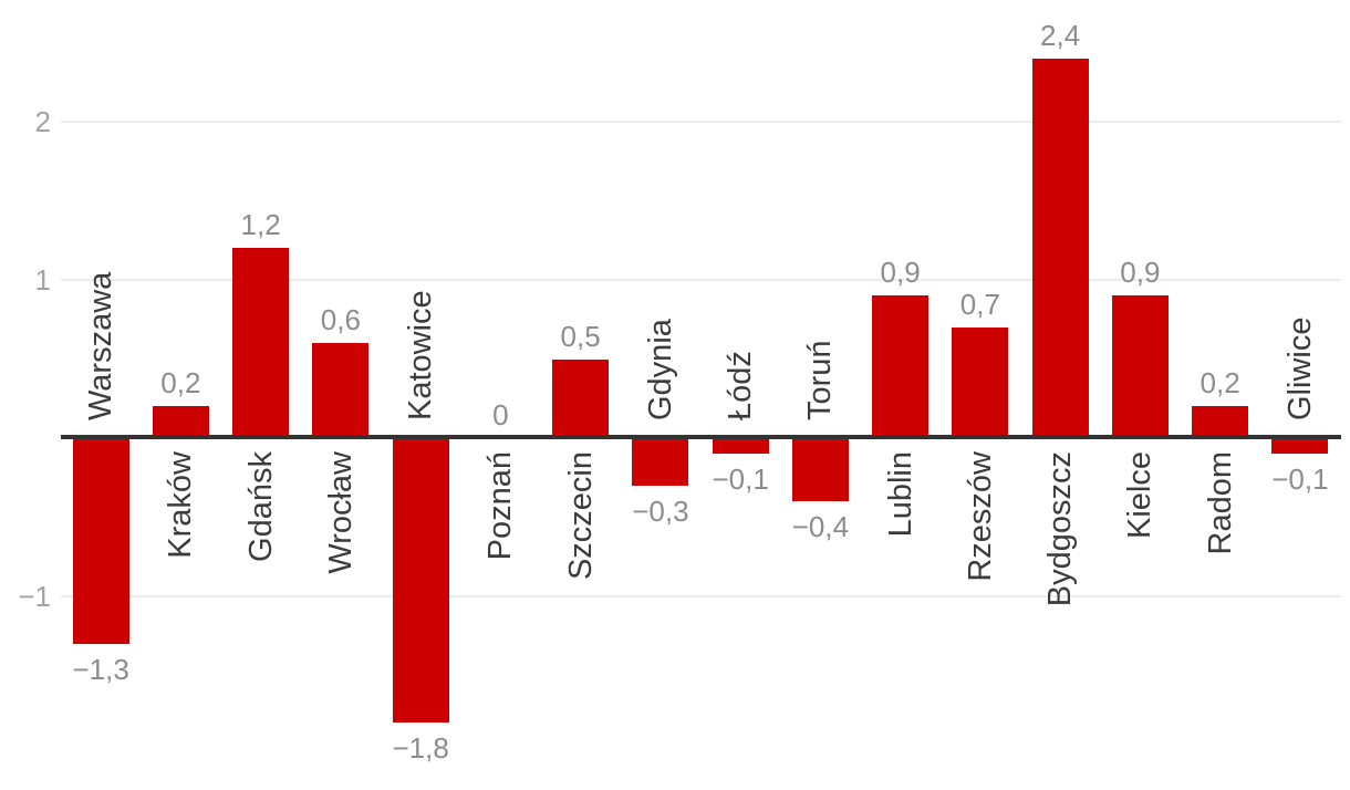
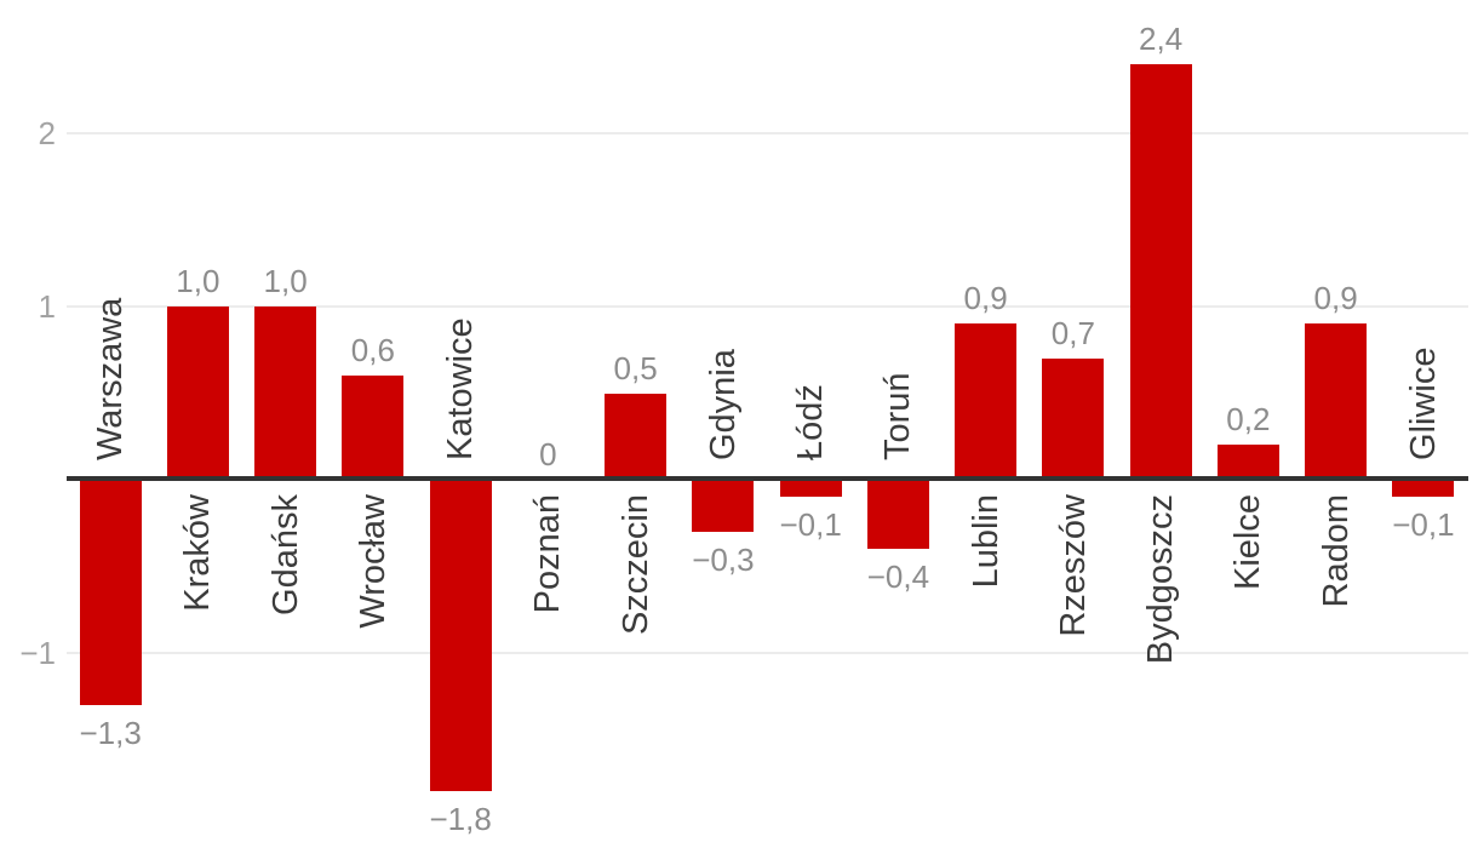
Kraków: 0,2 -> 1,0
Gdańsk: 1,2 -> 1,0
Kielce: 0,9 -> 0,2
Radom: 0,2 -> 0,9
